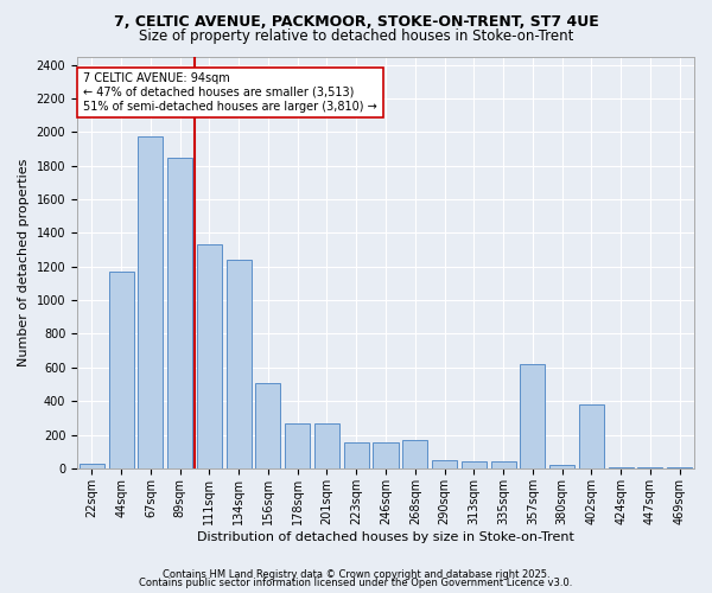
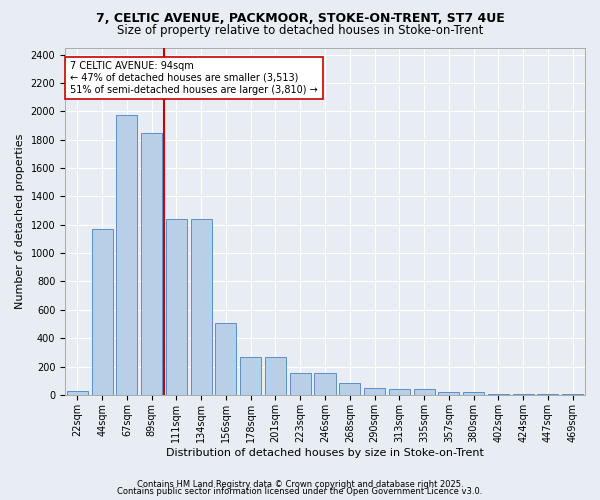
111sqm: 1330 -> 1240
268sqm: 170 -> 80
357sqm: 620 -> 20
402sqm: 380 -> 10
